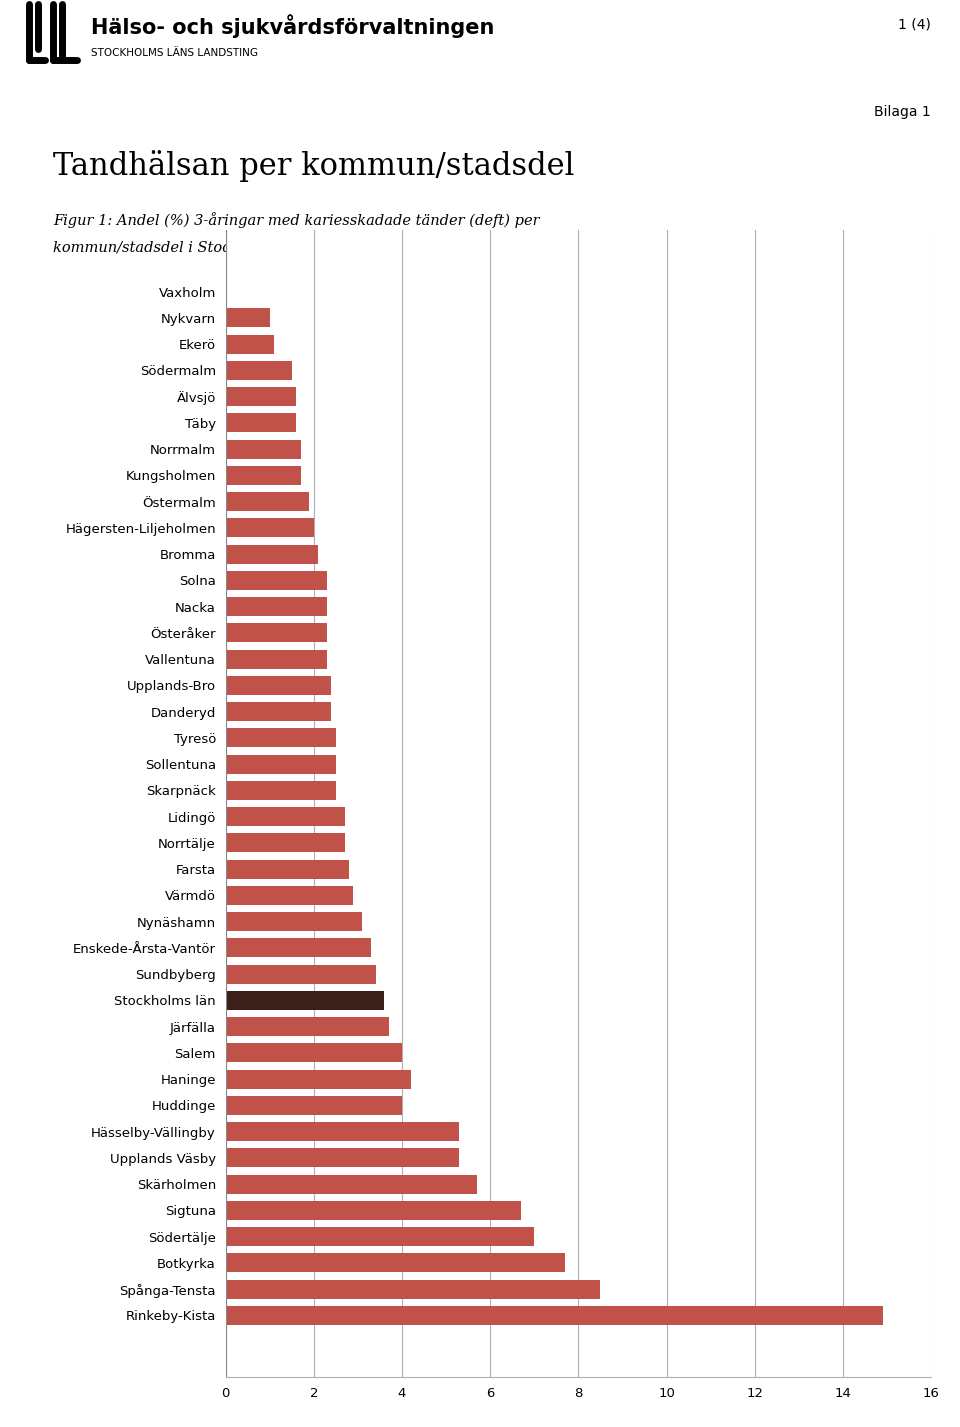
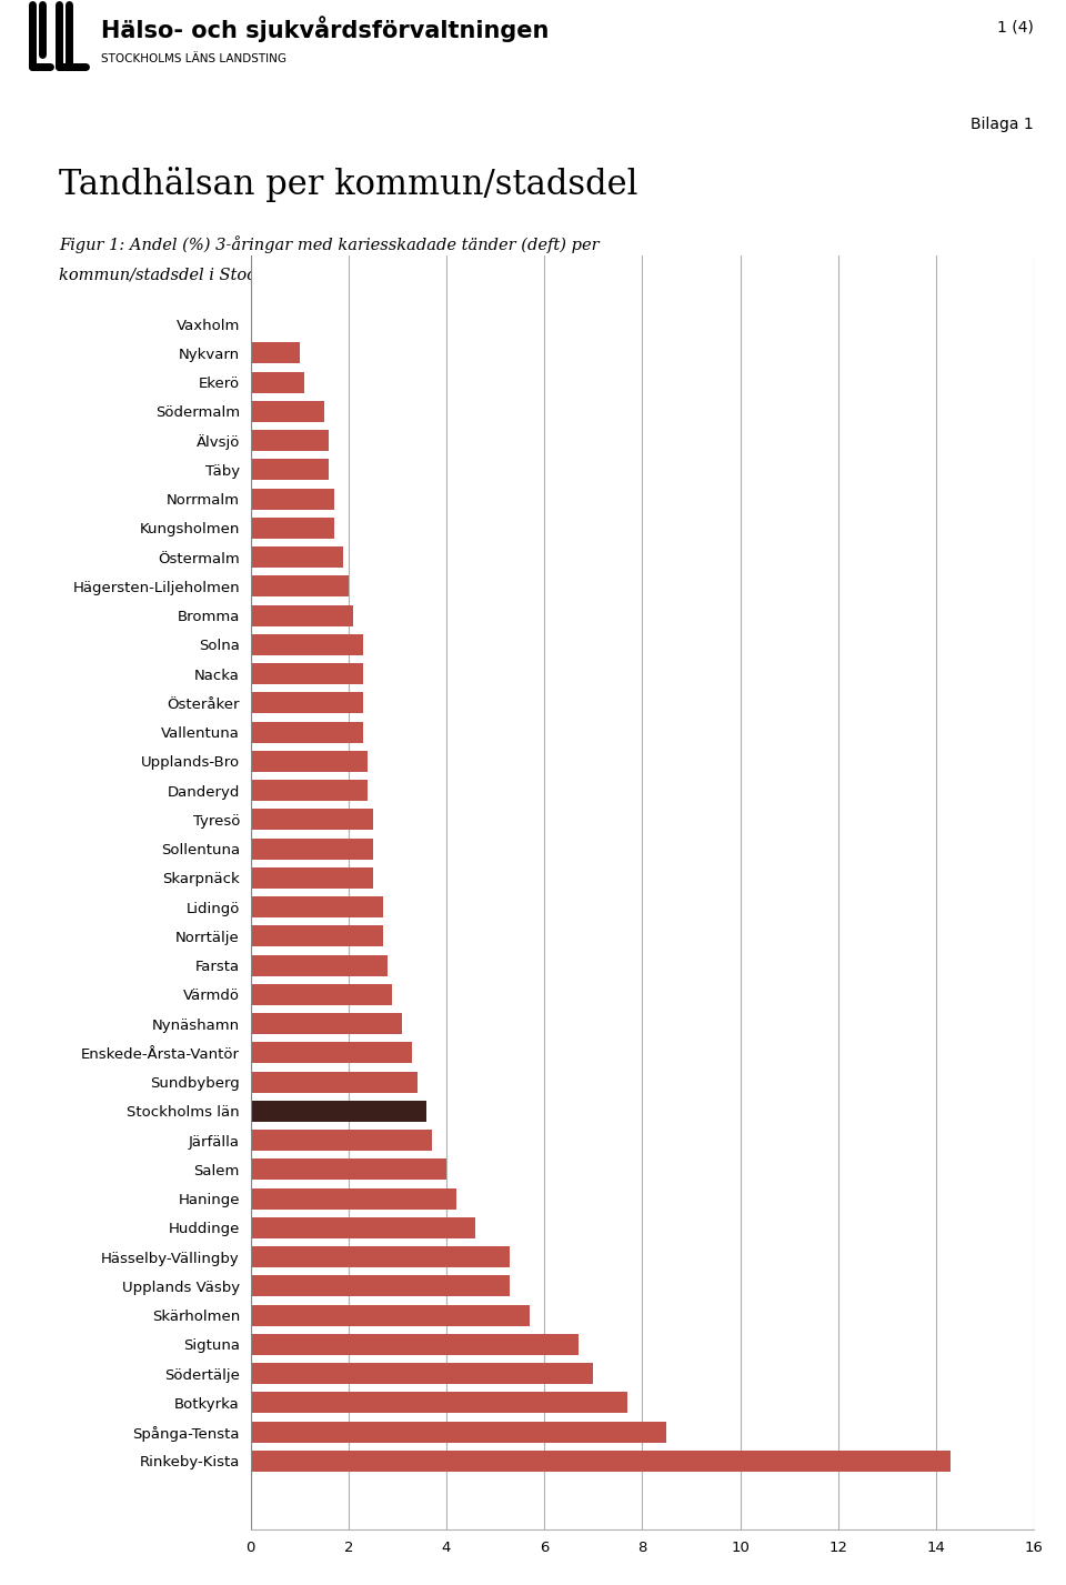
Huddinge: 4.0 -> 4.6
Rinkeby-Kista: 14.9 -> 14.3
